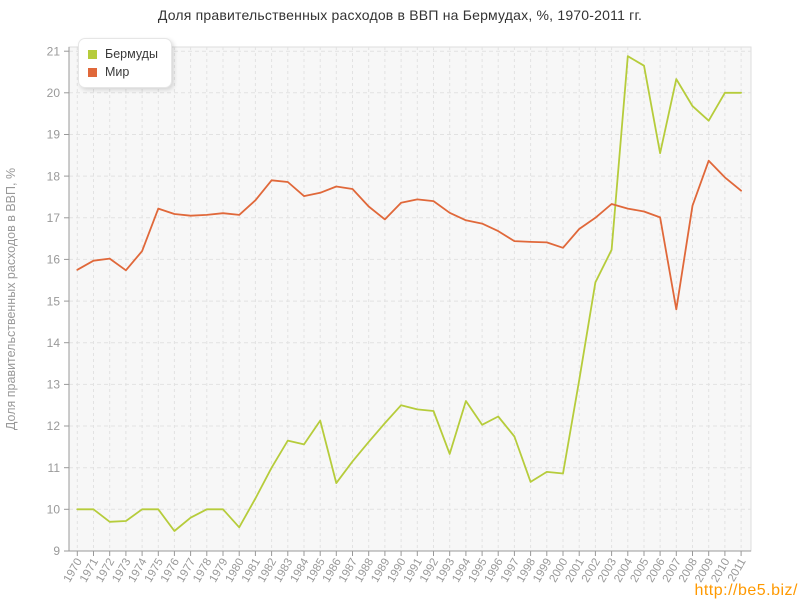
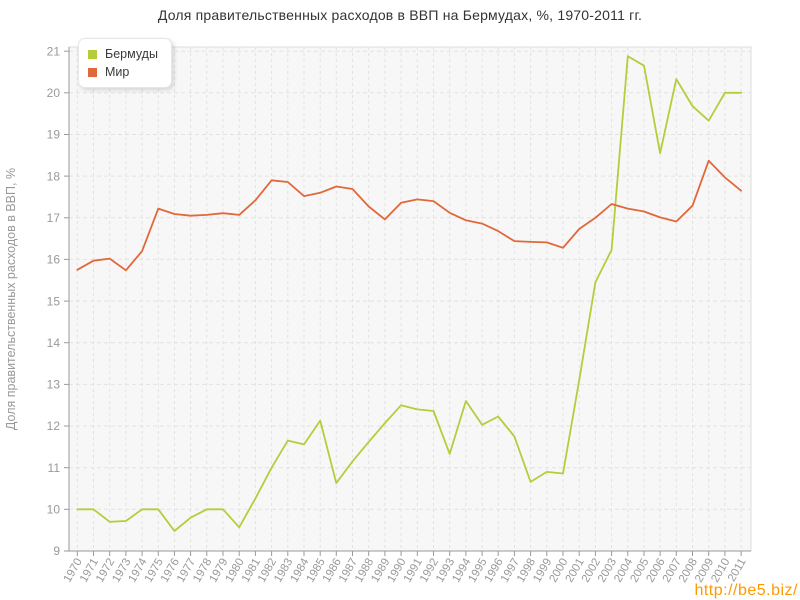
Мир/2007: 14.8 -> 16.9
